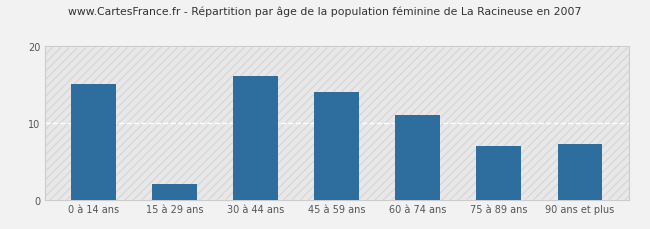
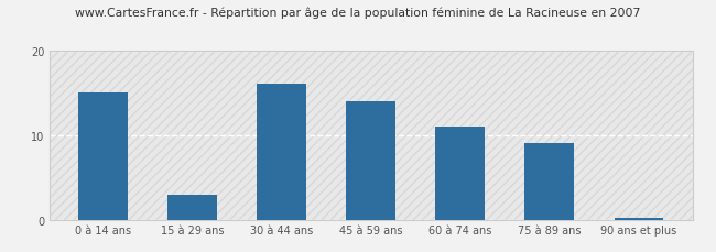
15 à 29 ans: 2.0 -> 3.0
75 à 89 ans: 7.0 -> 9.0
90 ans et plus: 7.2 -> 0.2
